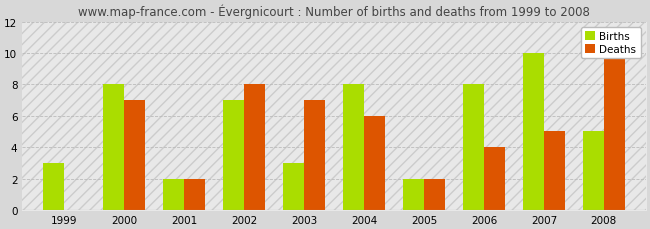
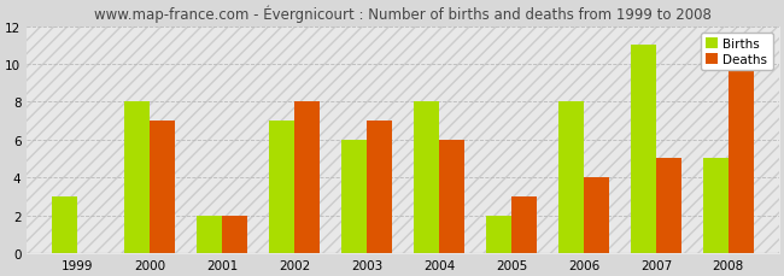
Births/2003: 3 -> 6
Deaths/2005: 2 -> 3
Births/2007: 10 -> 11
